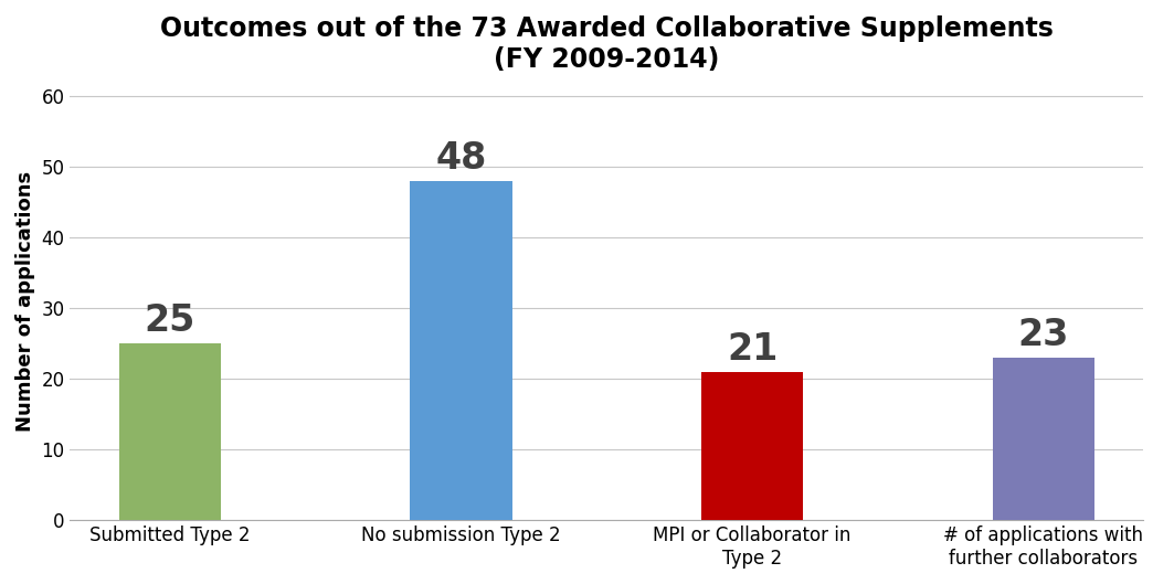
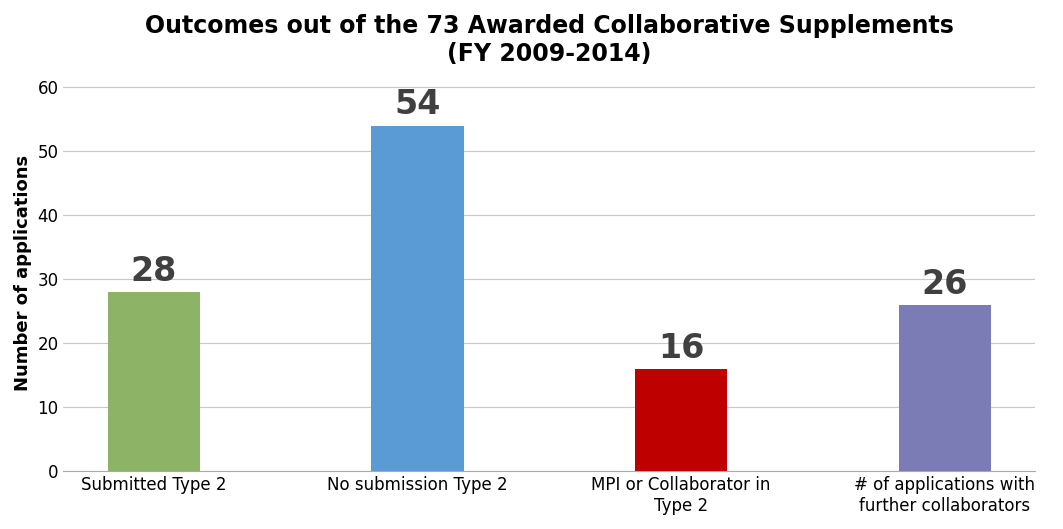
Submitted Type 2: 25 -> 28
No submission Type 2: 48 -> 54
MPI or Collaborator in Type 2: 21 -> 16
# of applications with further collaborators: 23 -> 26
